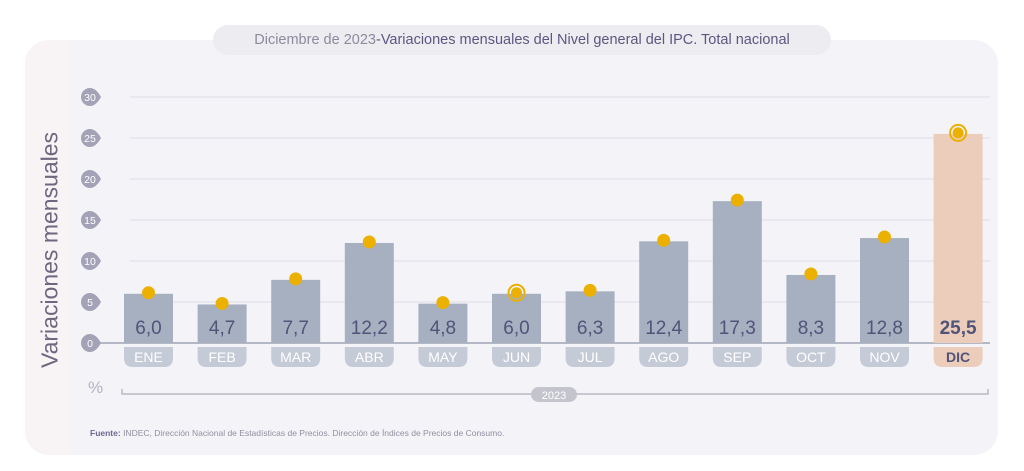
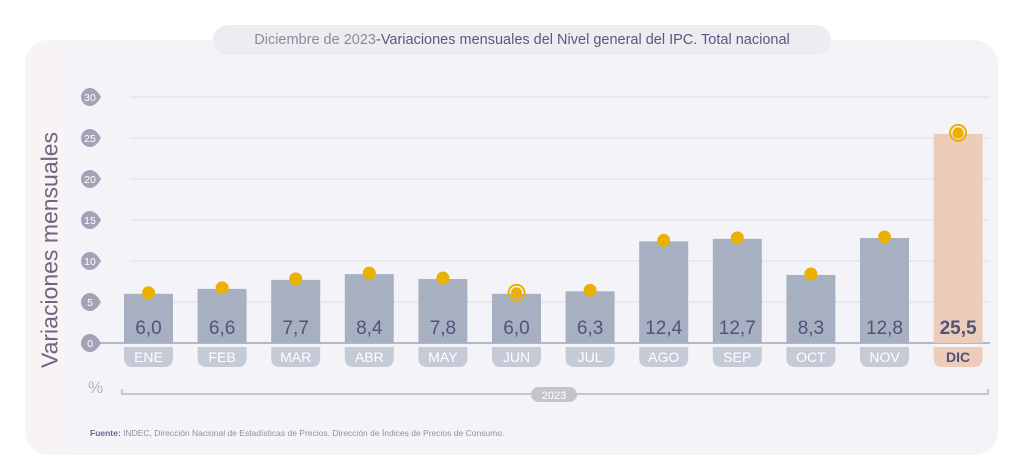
FEB: 4,7 -> 6,6
ABR: 12,2 -> 8,4
MAY: 4,8 -> 7,8
SEP: 17,3 -> 12,7
